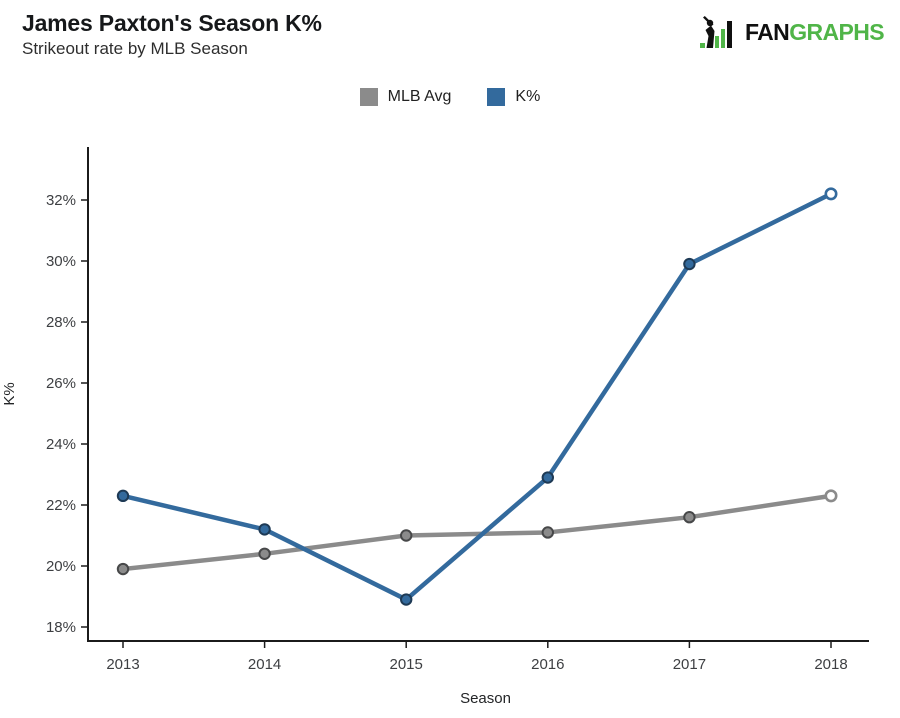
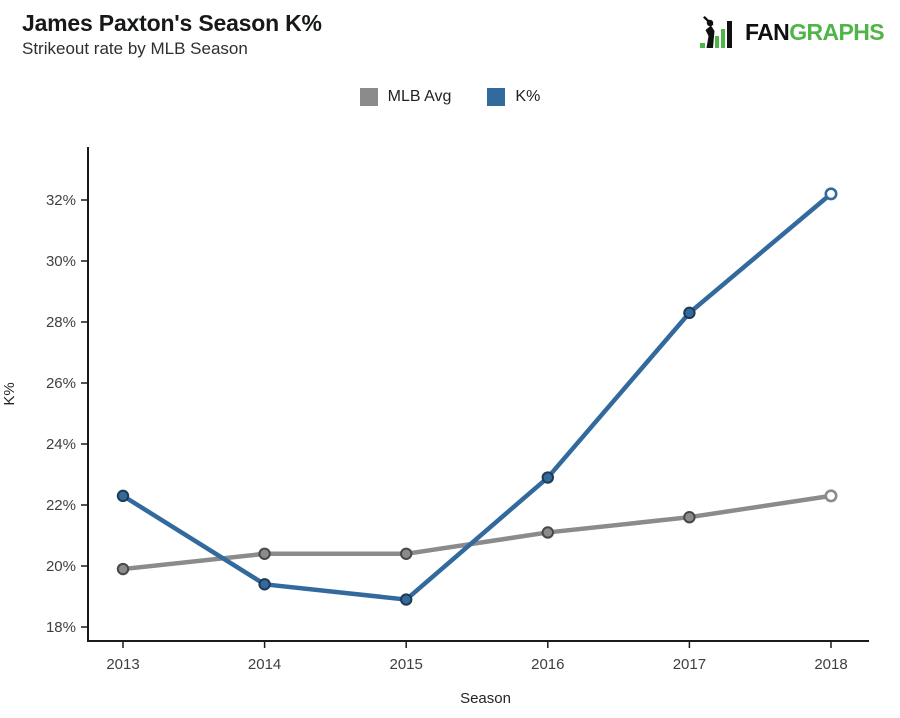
K%/2014: 21.2% -> 19.4%
MLB Avg/2015: 21.0% -> 20.4%
K%/2017: 29.9% -> 28.3%
